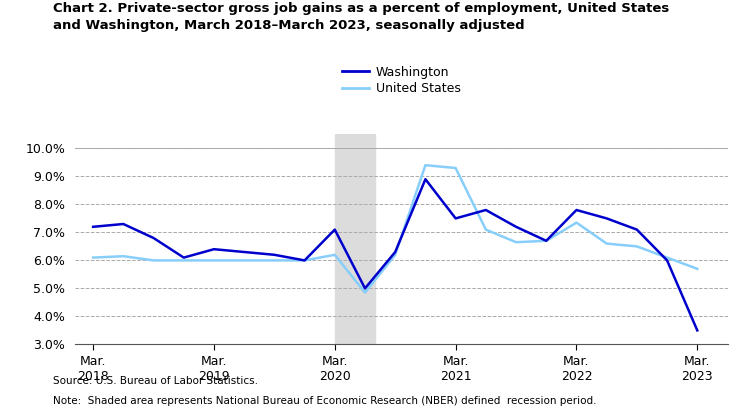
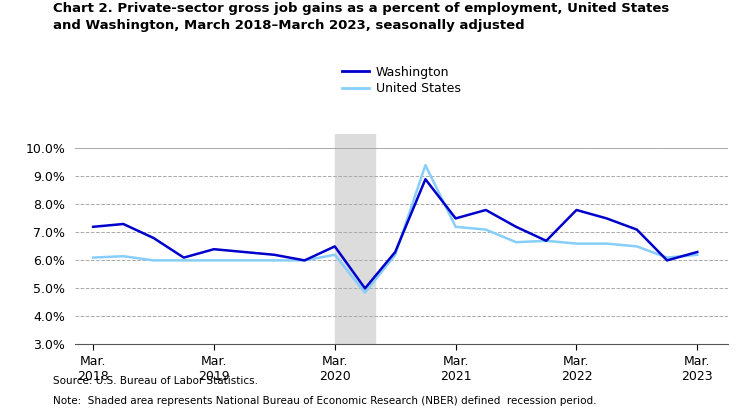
Washington/Mar. 2020: 7.1% -> 6.5%
United States/Mar. 2021: 9.30% -> 7.20%
United States/Mar. 2022: 7.35% -> 6.60%
Washington/Mar. 2023: 3.5% -> 6.3%
United States/Mar. 2023: 5.70% -> 6.20%
